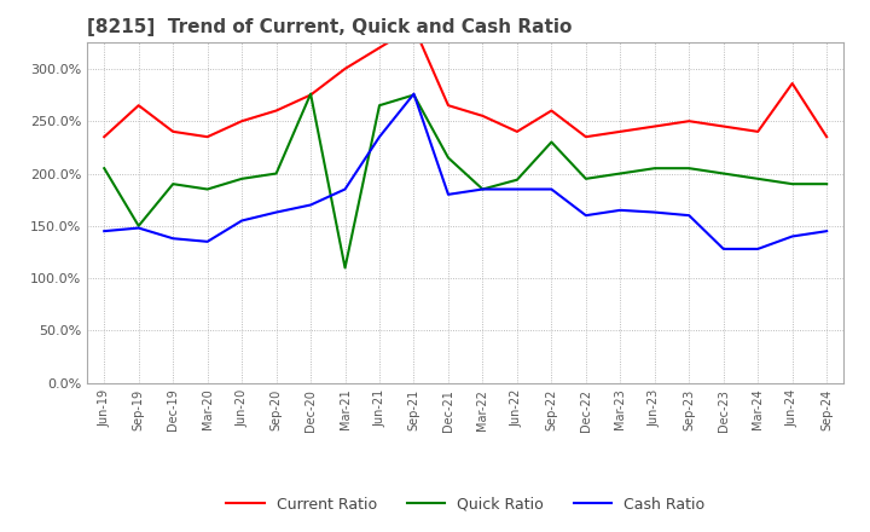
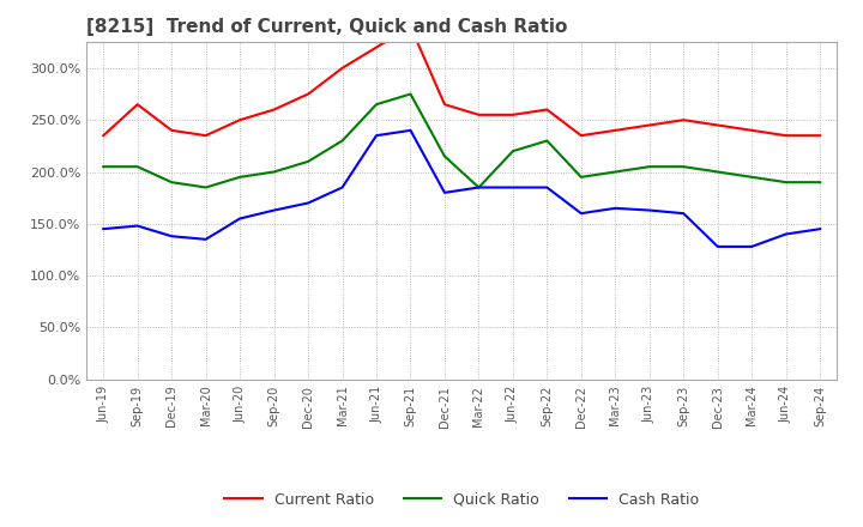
Quick Ratio/Sep-19: 150% -> 205%
Quick Ratio/Dec-20: 276% -> 210%
Quick Ratio/Mar-21: 110% -> 230%
Cash Ratio/Sep-21: 276% -> 240%
Current Ratio/Jun-22: 240% -> 255%
Quick Ratio/Jun-22: 194% -> 220%
Current Ratio/Jun-24: 286% -> 235%
